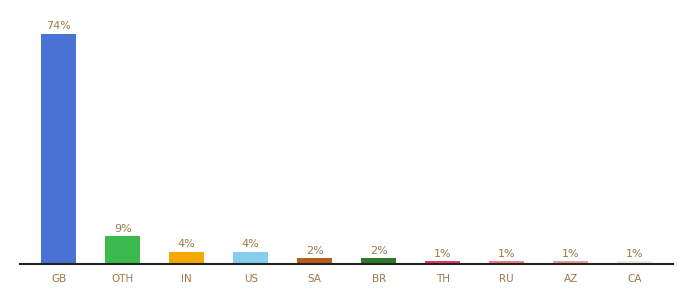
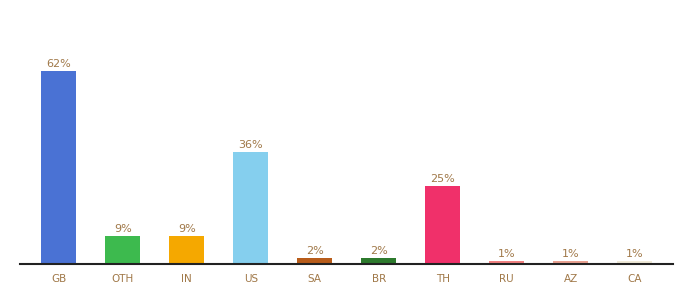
GB: 74% -> 62%
IN: 4% -> 9%
US: 4% -> 36%
TH: 1% -> 25%
